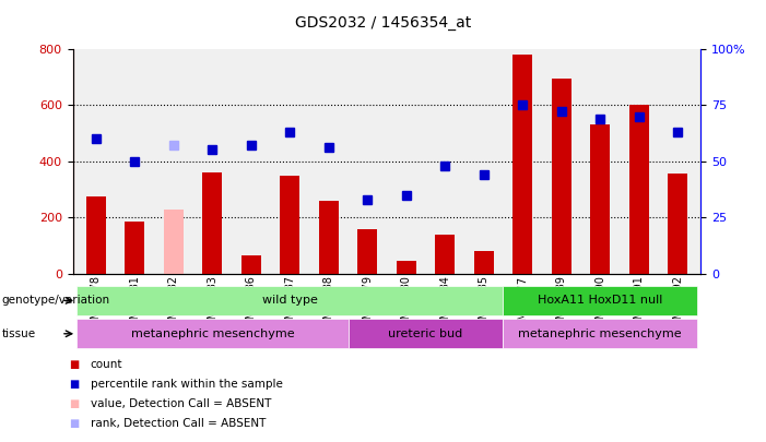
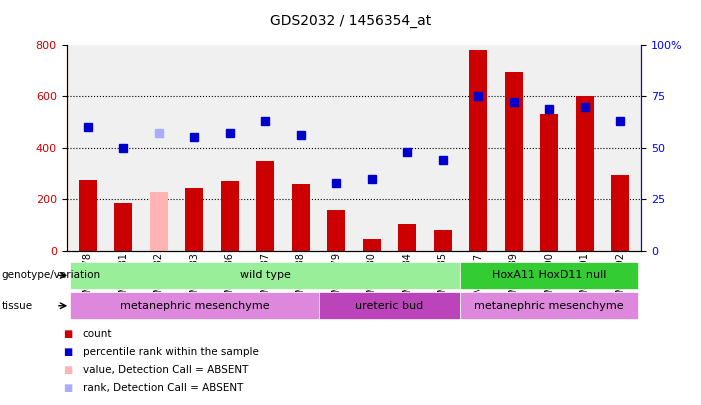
GSM87683: 360 -> 245
GSM87686: 65 -> 270
GSM87684: 140 -> 105
GSM87692: 355 -> 295
